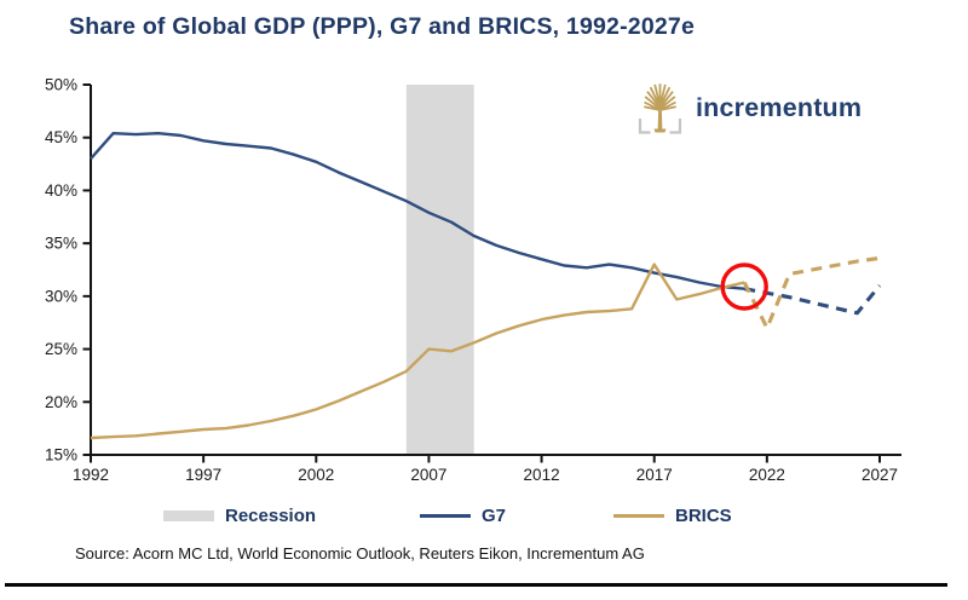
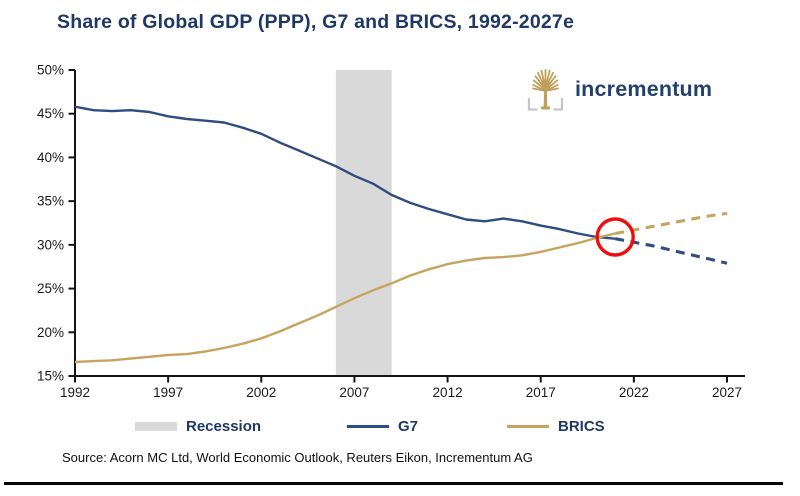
G7/1992: 43% -> 46%
BRICS/2007: 25% -> 24%
BRICS/2017: 33% -> 29%
BRICS/2022: 27% -> 32%
G7/2027: 31% -> 28%
